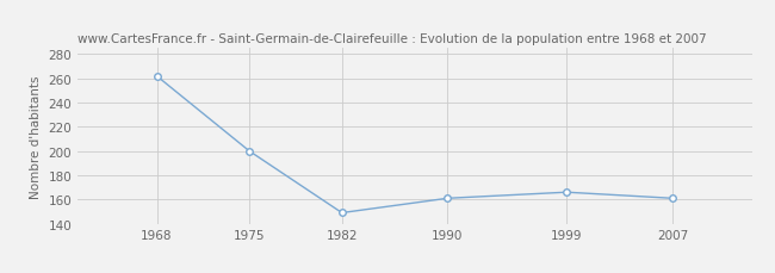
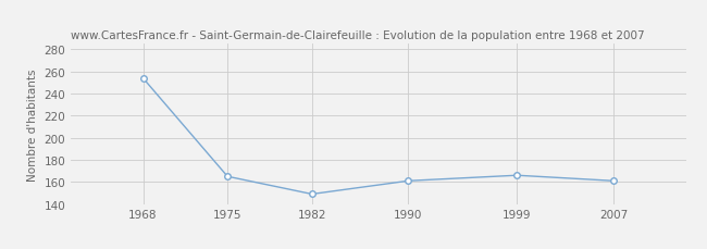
1968: 262 -> 254
1975: 200 -> 165
